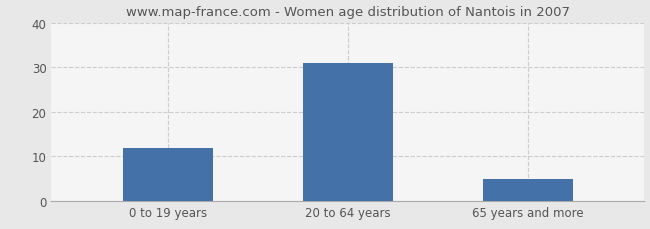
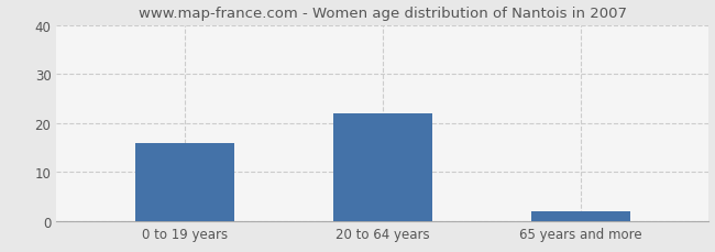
0 to 19 years: 12 -> 16
20 to 64 years: 31 -> 22
65 years and more: 5 -> 2
